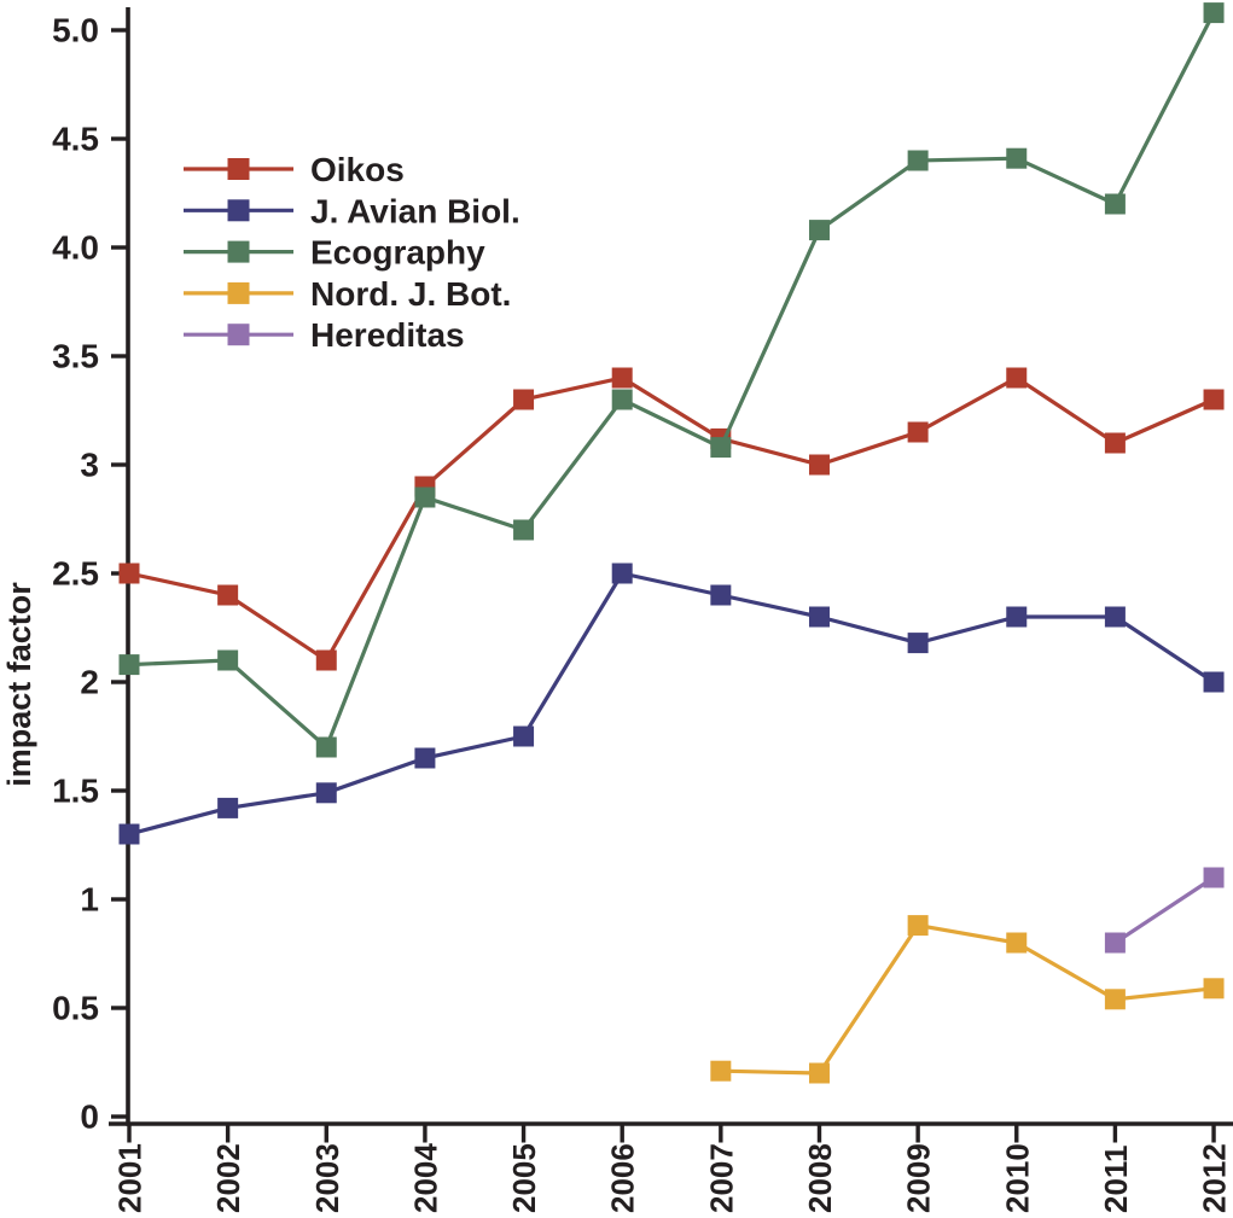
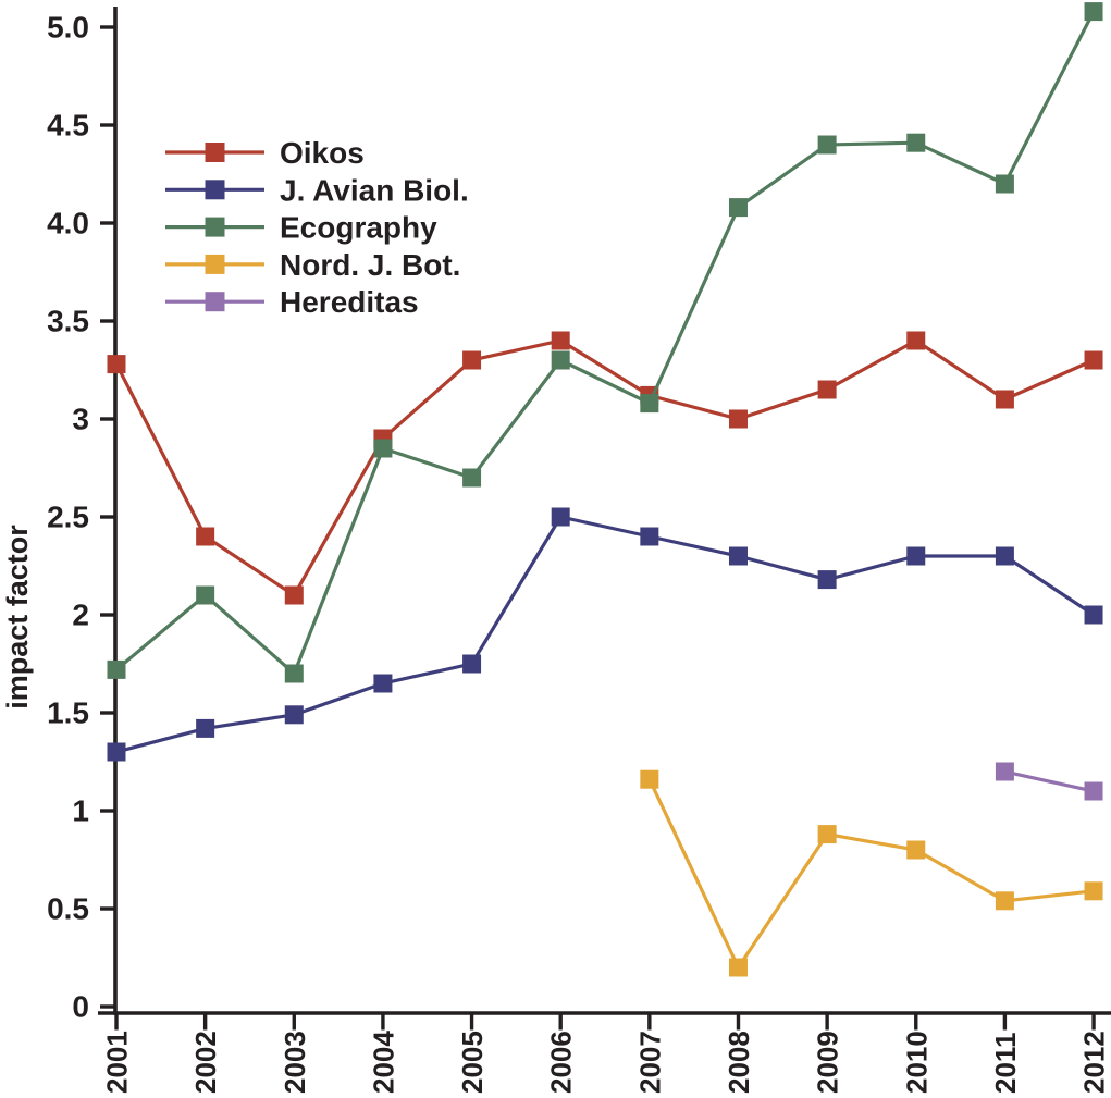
Oikos/2001: 2.50 -> 3.28
Ecography/2001: 2.08 -> 1.72
Nord. J. Bot./2007: 0.21 -> 1.16
Hereditas/2011: 0.8 -> 1.2
